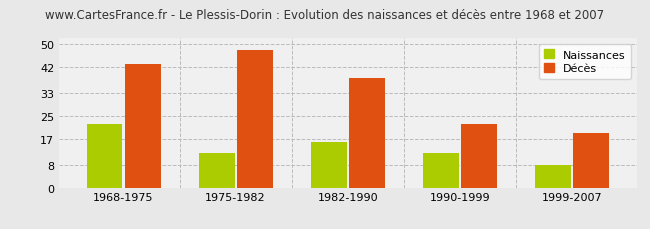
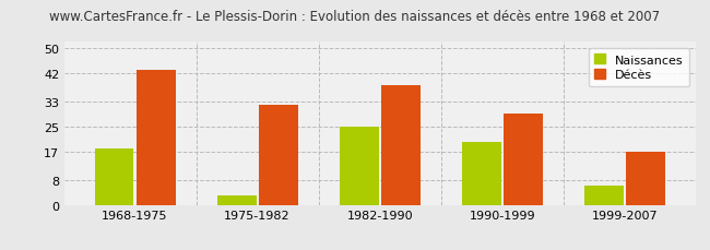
Naissances/1968-1975: 22 -> 18
Naissances/1975-1982: 12 -> 3
Décès/1975-1982: 48 -> 32
Naissances/1982-1990: 16 -> 25
Naissances/1990-1999: 12 -> 20
Décès/1990-1999: 22 -> 29
Naissances/1999-2007: 8 -> 6
Décès/1999-2007: 19 -> 17
